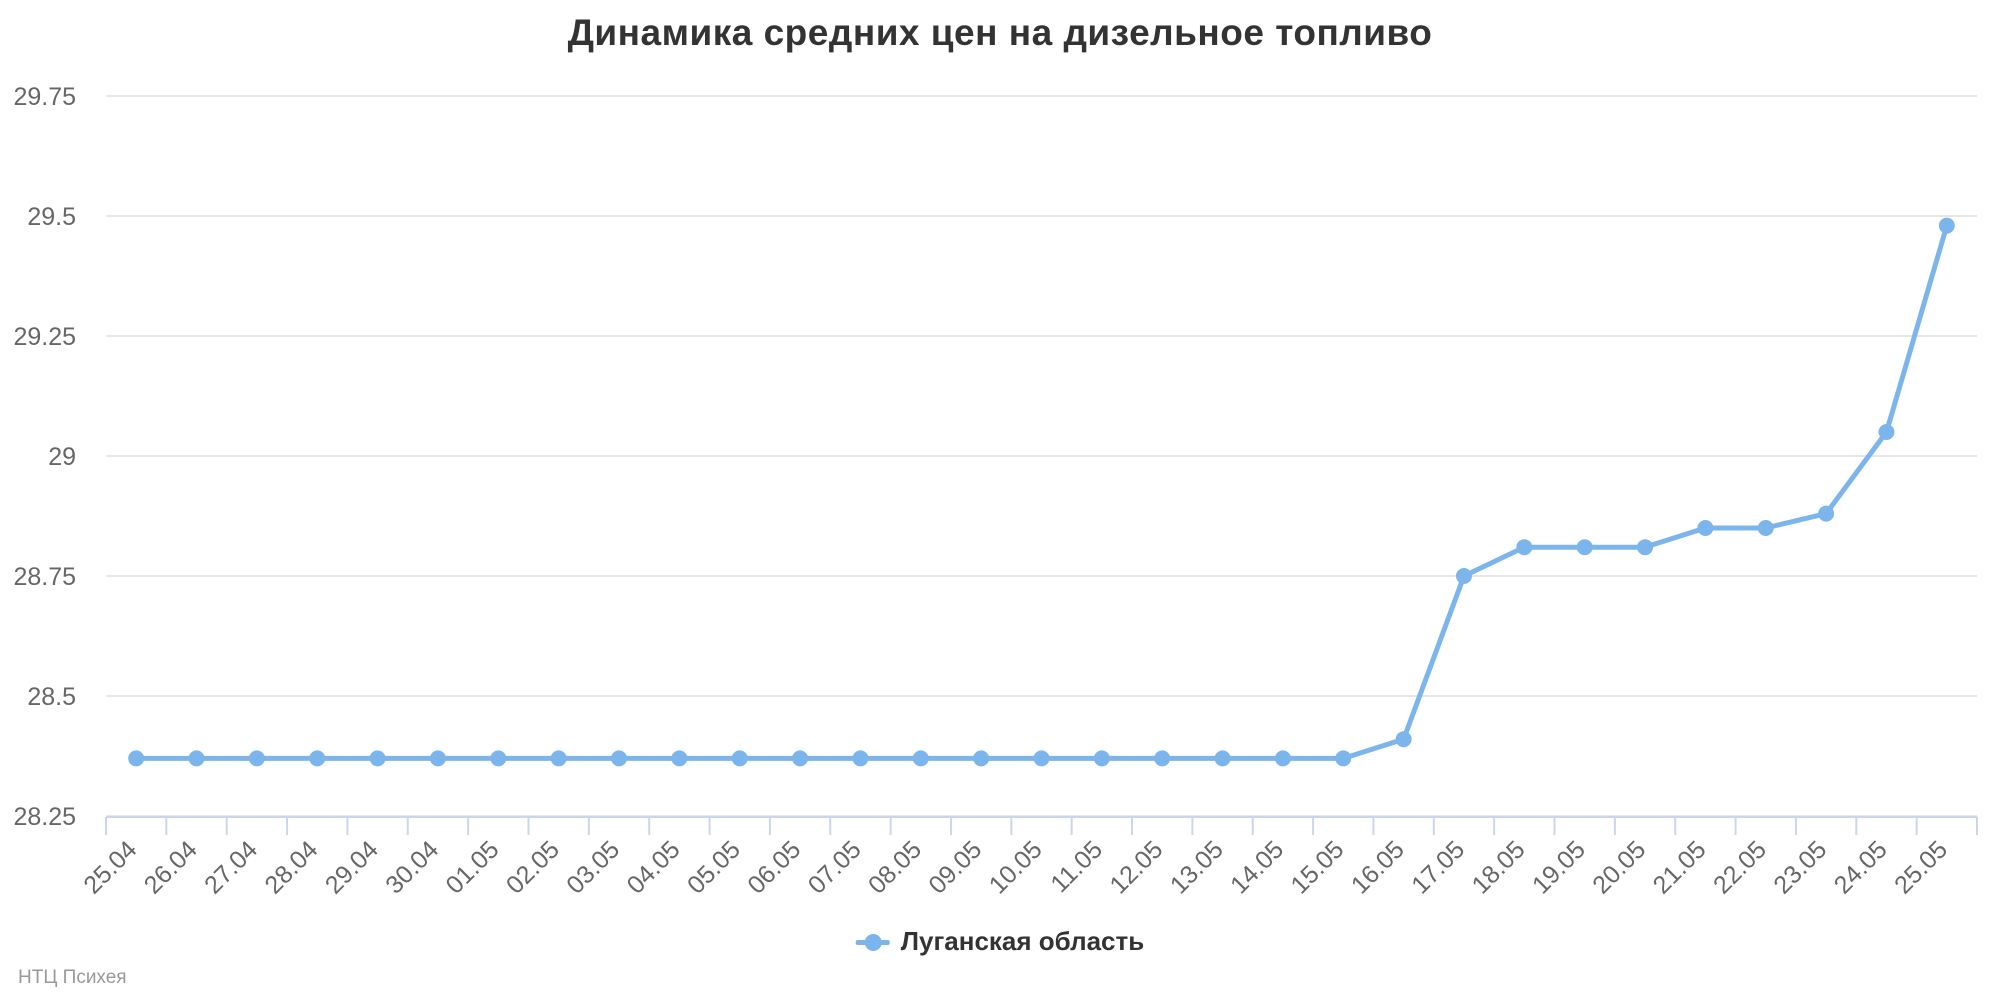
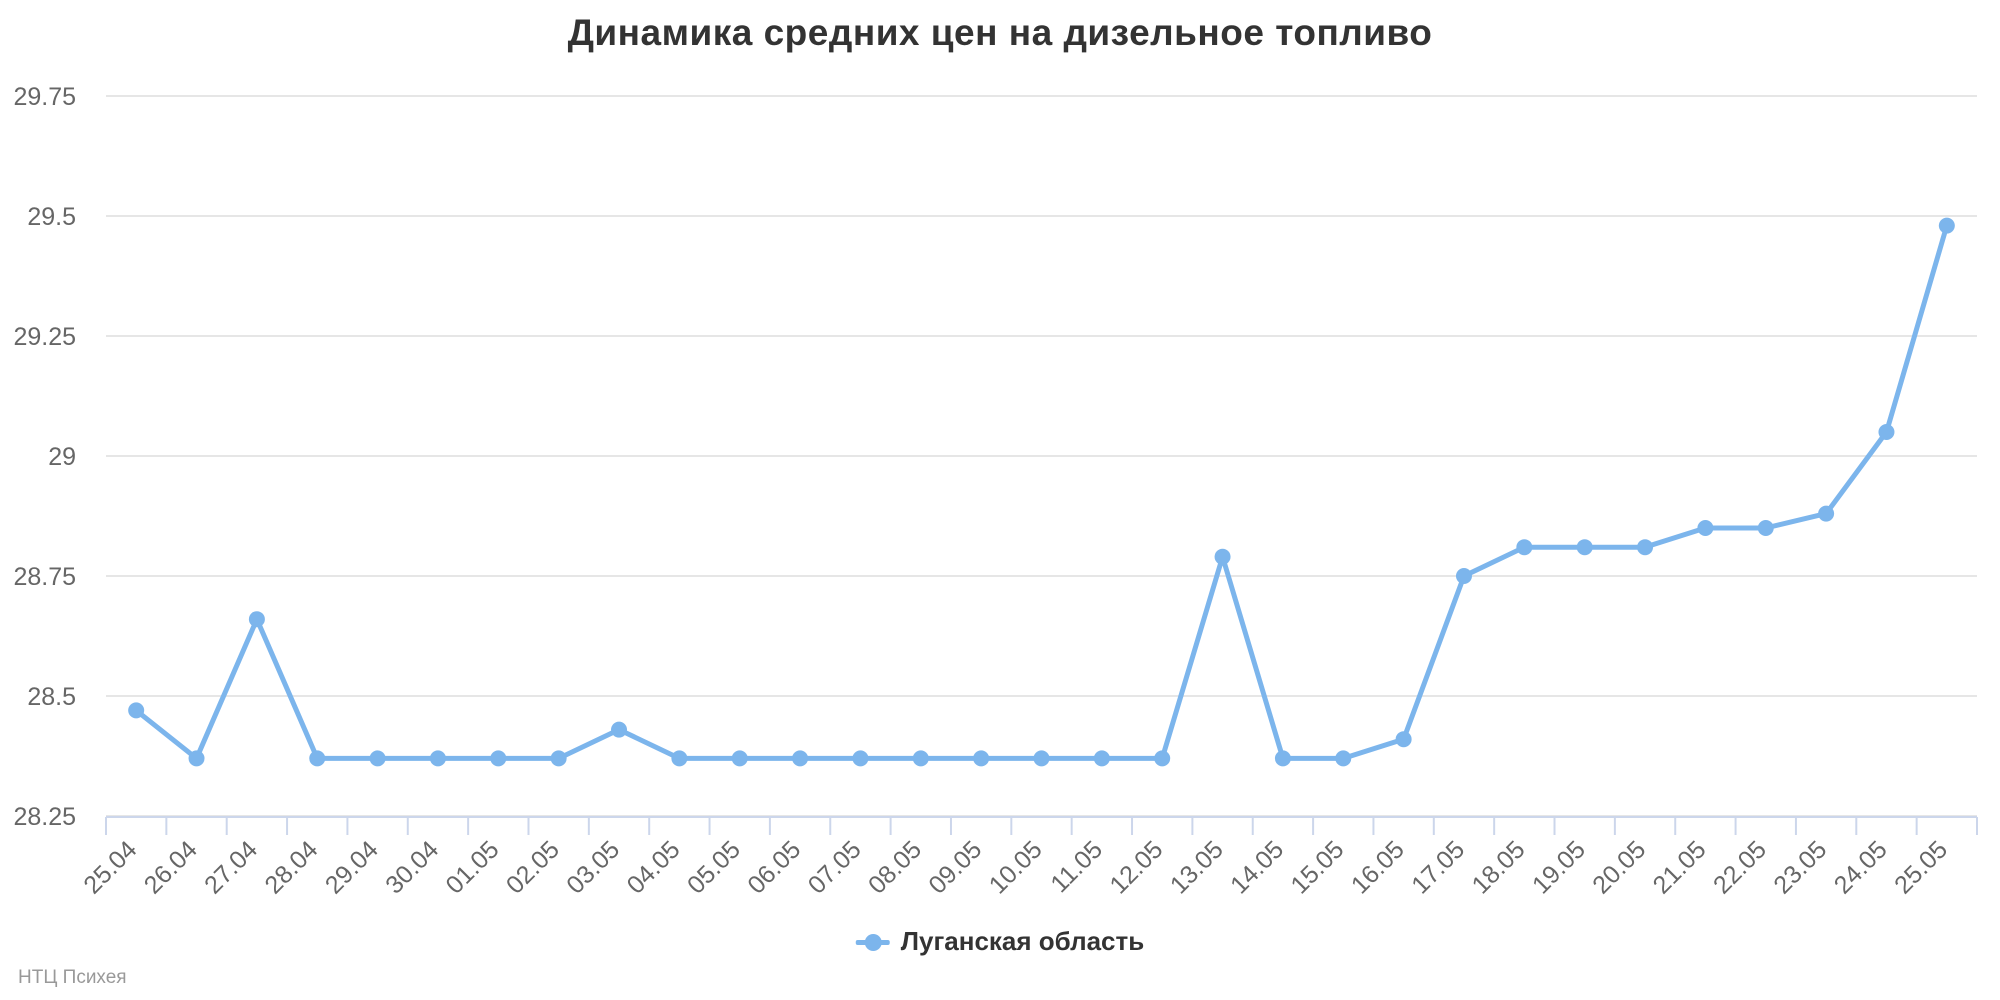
25.04: 28.37 -> 28.47
27.04: 28.37 -> 28.66
03.05: 28.37 -> 28.43
13.05: 28.37 -> 28.79
